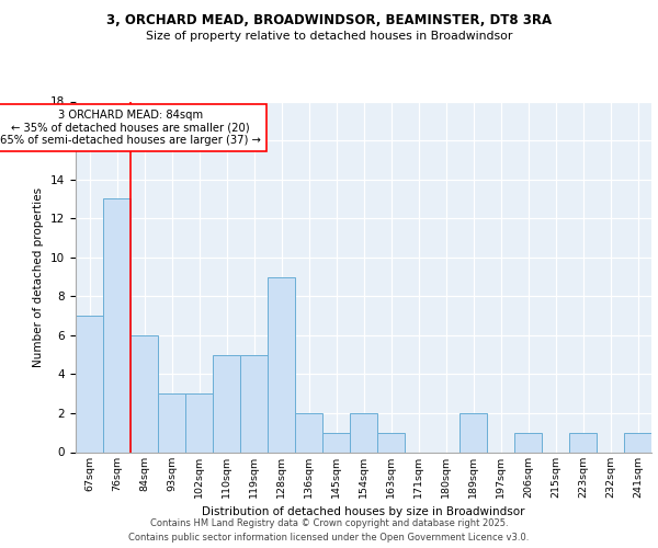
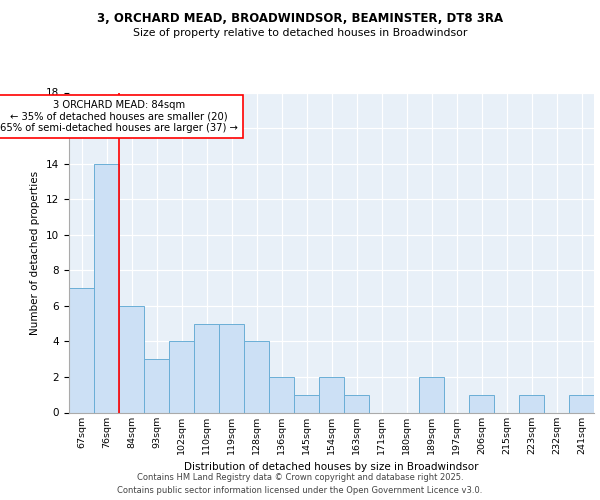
76sqm: 13 -> 14
102sqm: 3 -> 4
128sqm: 9 -> 4
